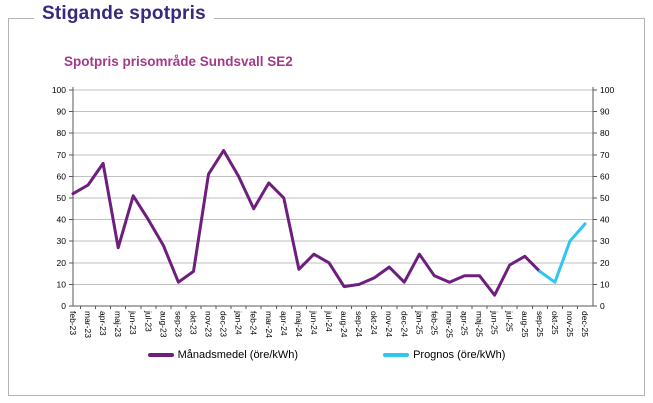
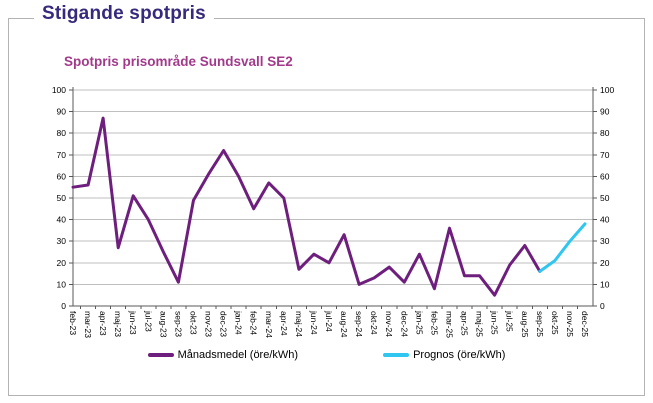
Månadsmedel (öre/kWh)/feb-23: 52 -> 55
Månadsmedel (öre/kWh)/apr-23: 66 -> 87
Månadsmedel (öre/kWh)/aug-23: 28 -> 25
Månadsmedel (öre/kWh)/okt-23: 16 -> 49
Månadsmedel (öre/kWh)/aug-24: 9 -> 33
Månadsmedel (öre/kWh)/feb-25: 14 -> 8
Månadsmedel (öre/kWh)/mar-25: 11 -> 36
Månadsmedel (öre/kWh)/aug-25: 23 -> 28
Prognos (öre/kWh)/okt-25: 11 -> 21
